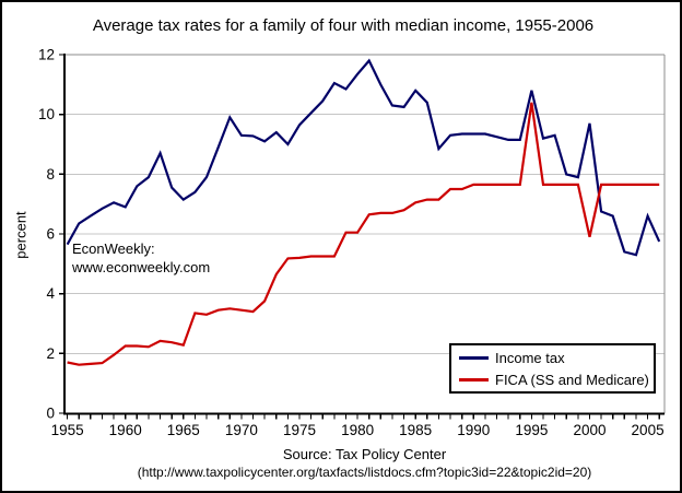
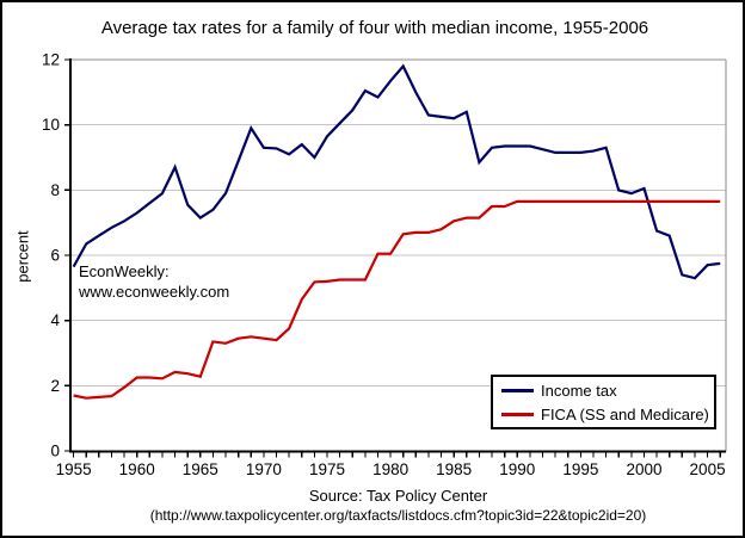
Income tax/1960: 6.9 -> 7.3
Income tax/1985: 10.8 -> 10.2
Income tax/1995: 10.8 -> 9.2
FICA (SS and Medicare)/1995: 10.4 -> 7.7
Income tax/2000: 9.7 -> 8.1
FICA (SS and Medicare)/2000: 5.9 -> 7.7
Income tax/2005: 6.6 -> 5.7
